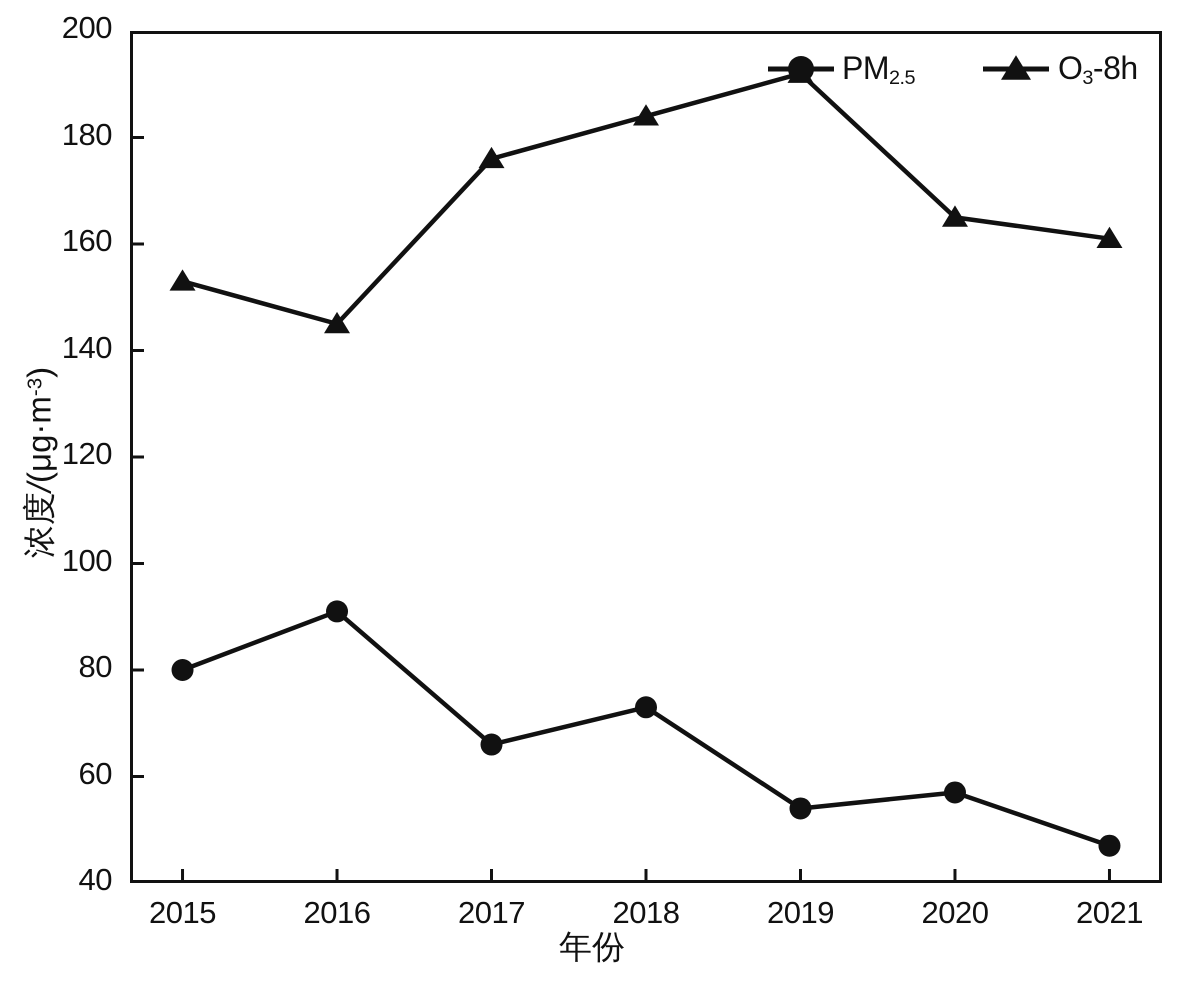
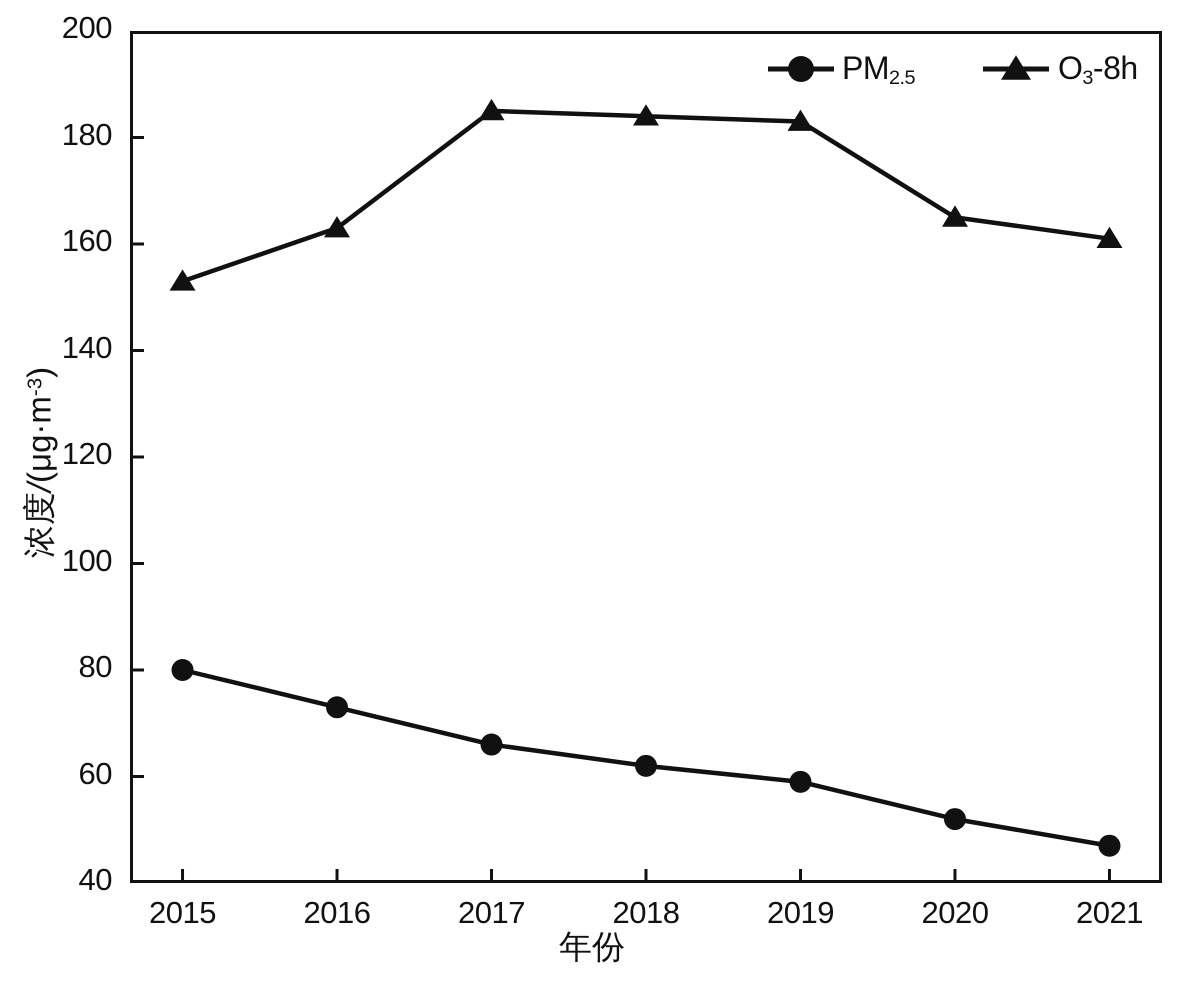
PM2.5/2016: 91 -> 73
O3-8h/2016: 145 -> 163
O3-8h/2017: 176 -> 185
PM2.5/2018: 73 -> 62
PM2.5/2019: 54 -> 59
O3-8h/2019: 192 -> 183
PM2.5/2020: 57 -> 52
